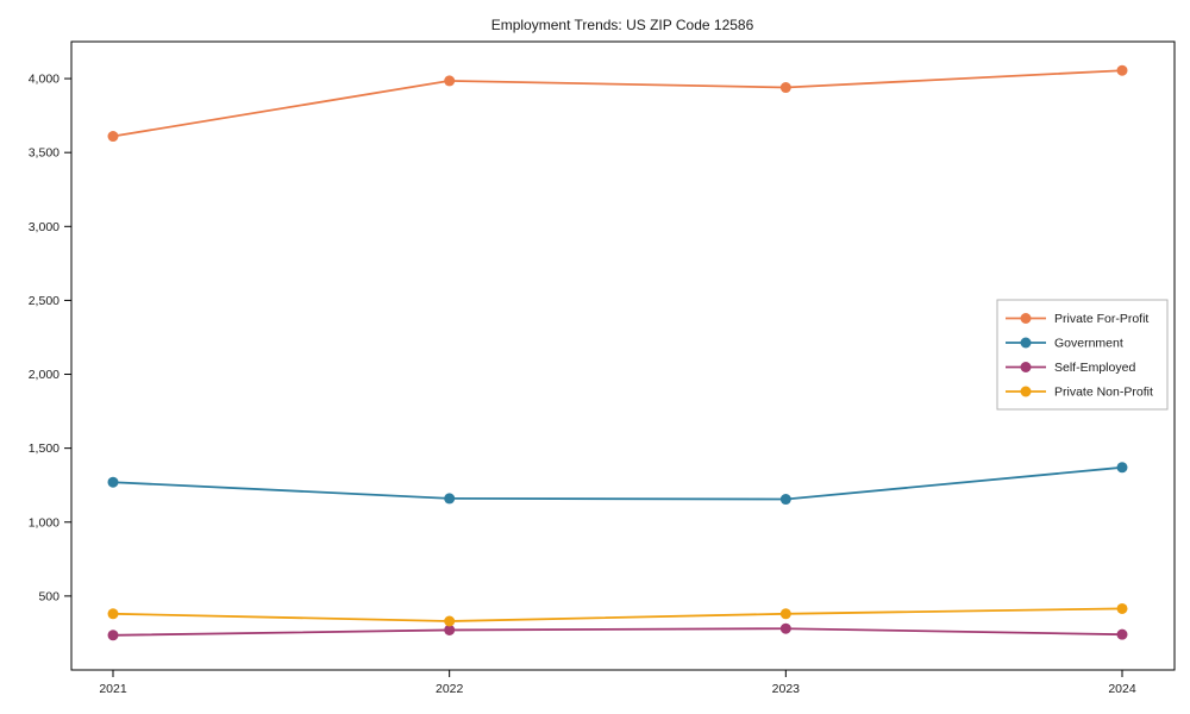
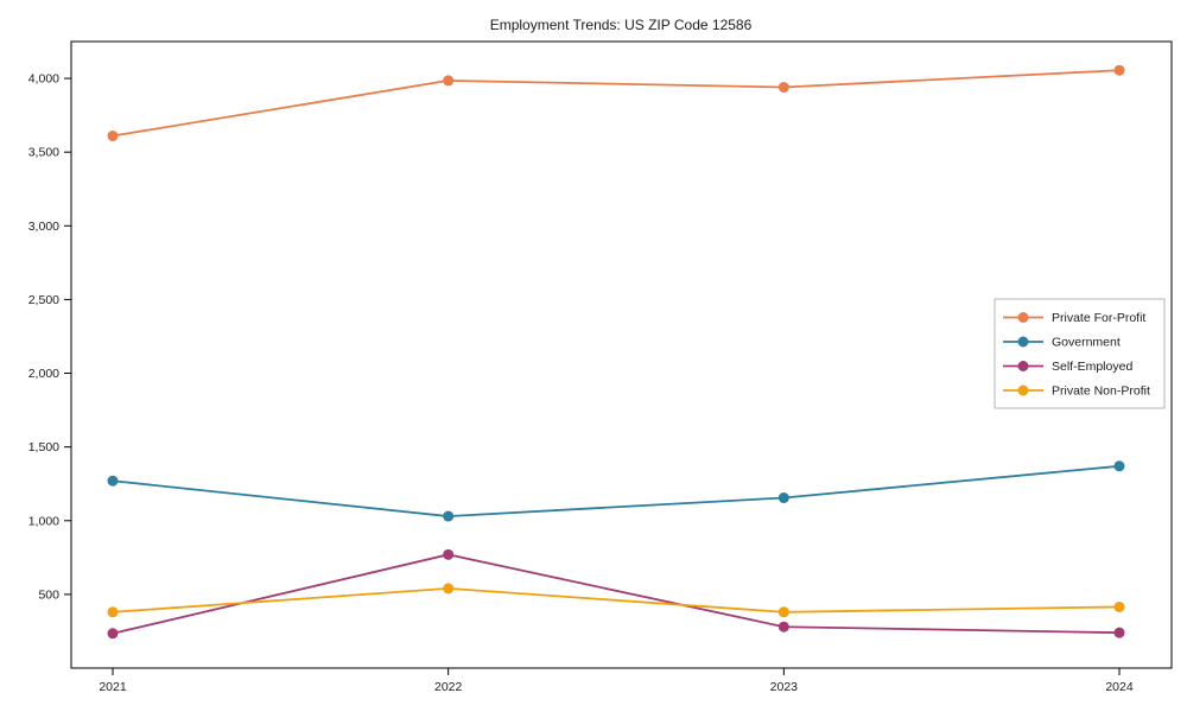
Government/2022: 1160 -> 1030
Self-Employed/2022: 270 -> 770
Private Non-Profit/2022: 330 -> 540
